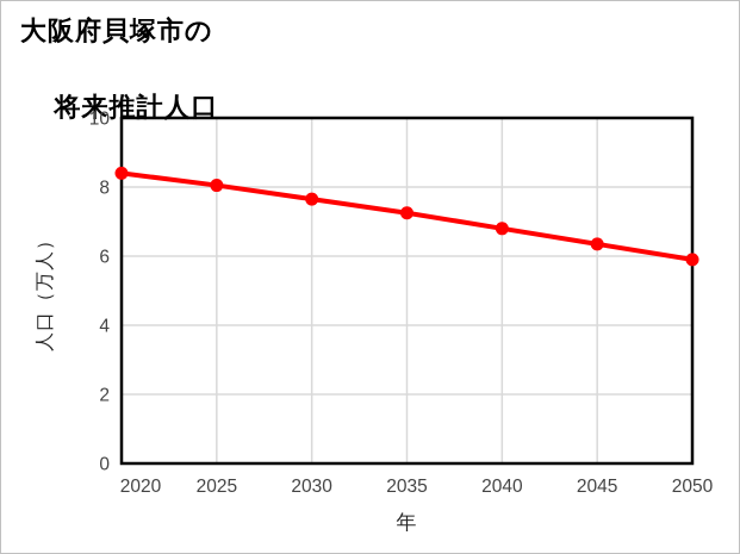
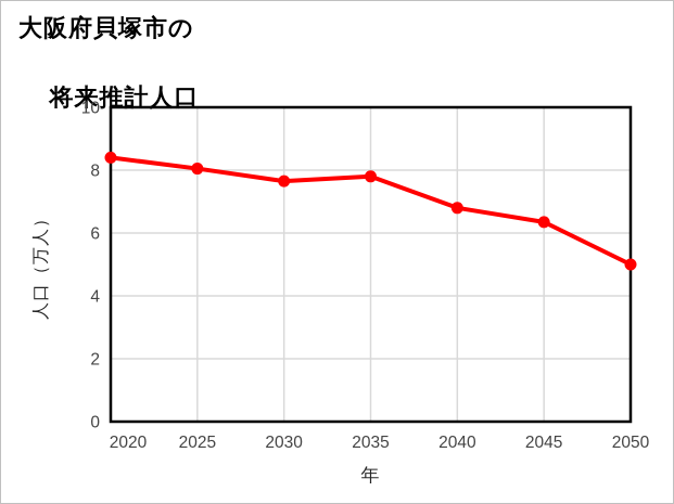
2035: 7.2 -> 7.8
2050: 5.9 -> 5.0
